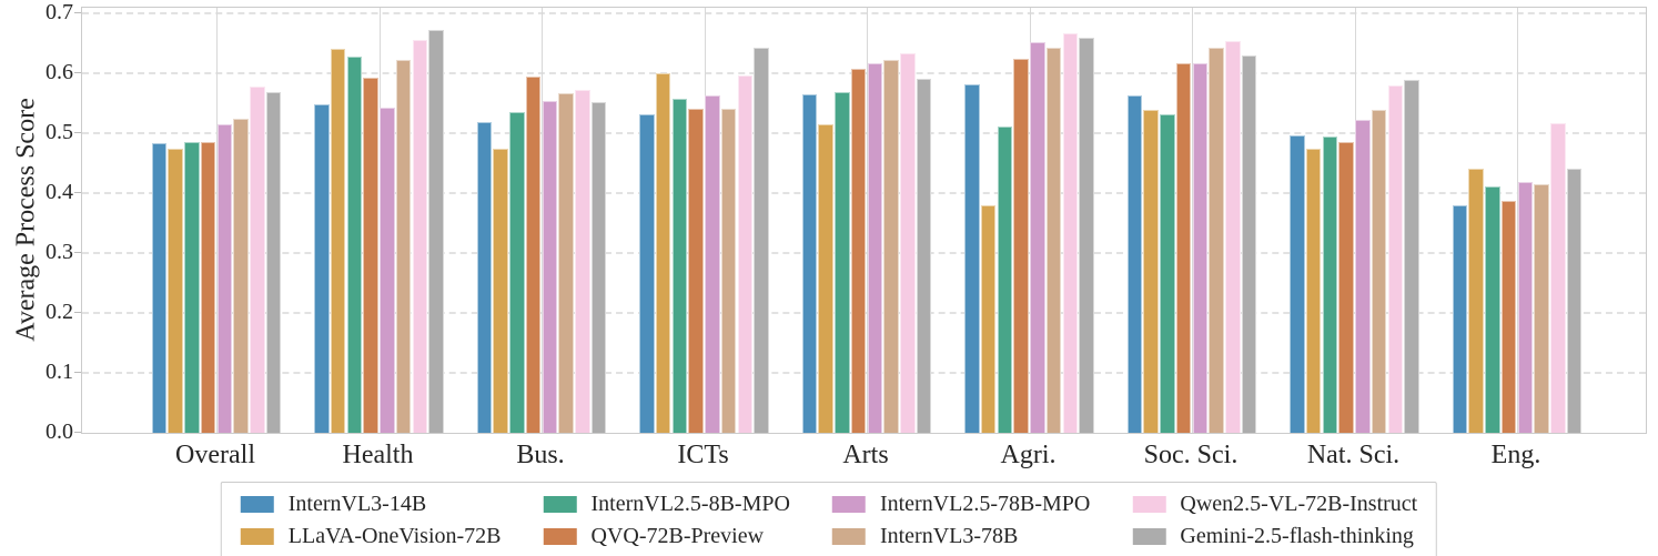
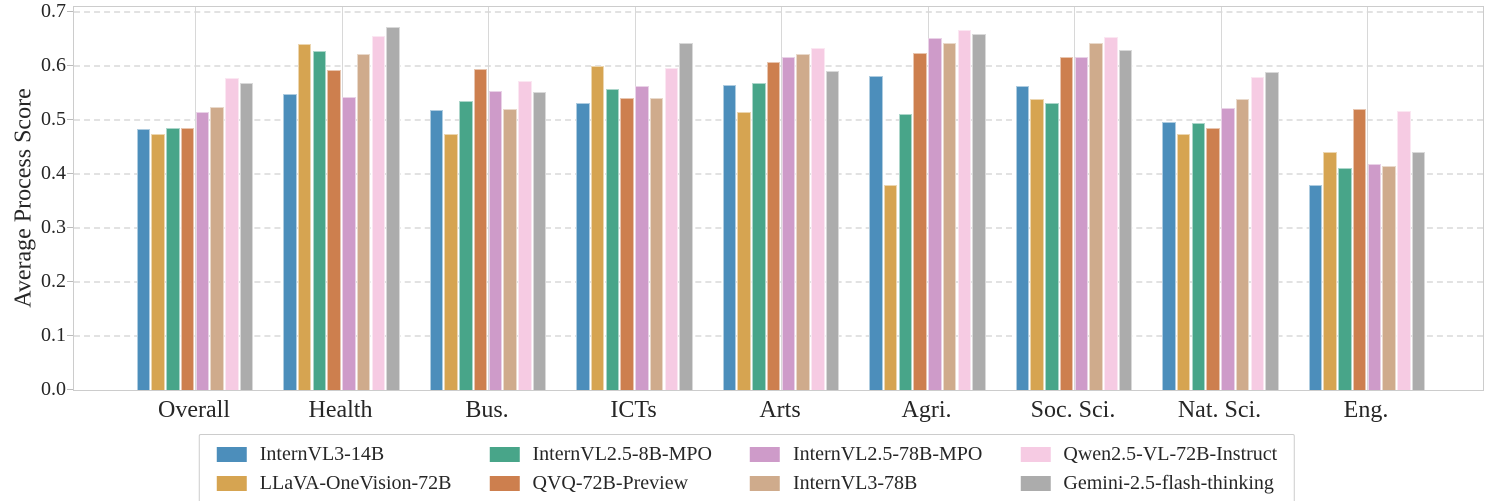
InternVL3-78B/Bus.: 0.57 -> 0.52
QVQ-72B-Preview/Eng.: 0.39 -> 0.52
